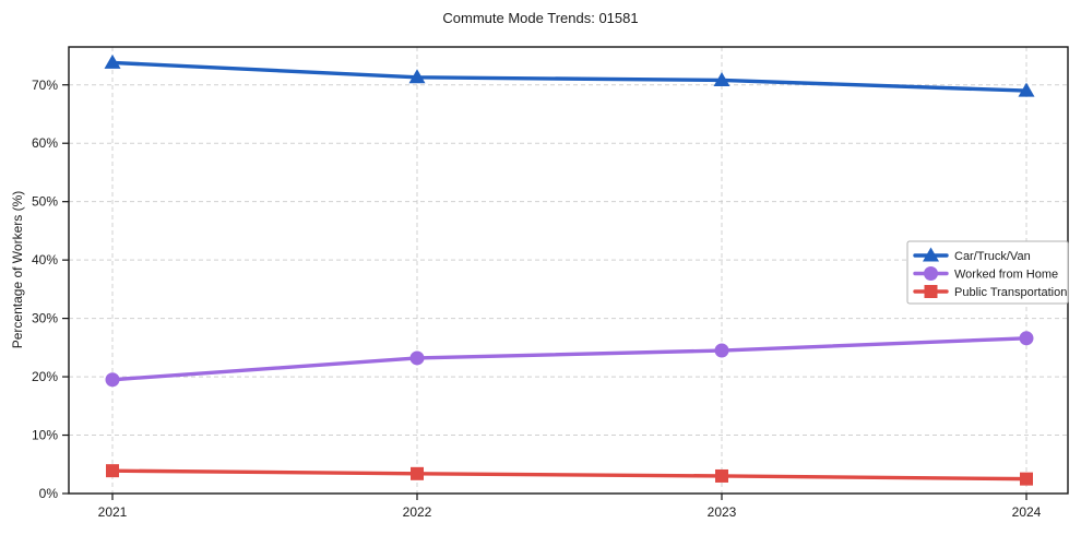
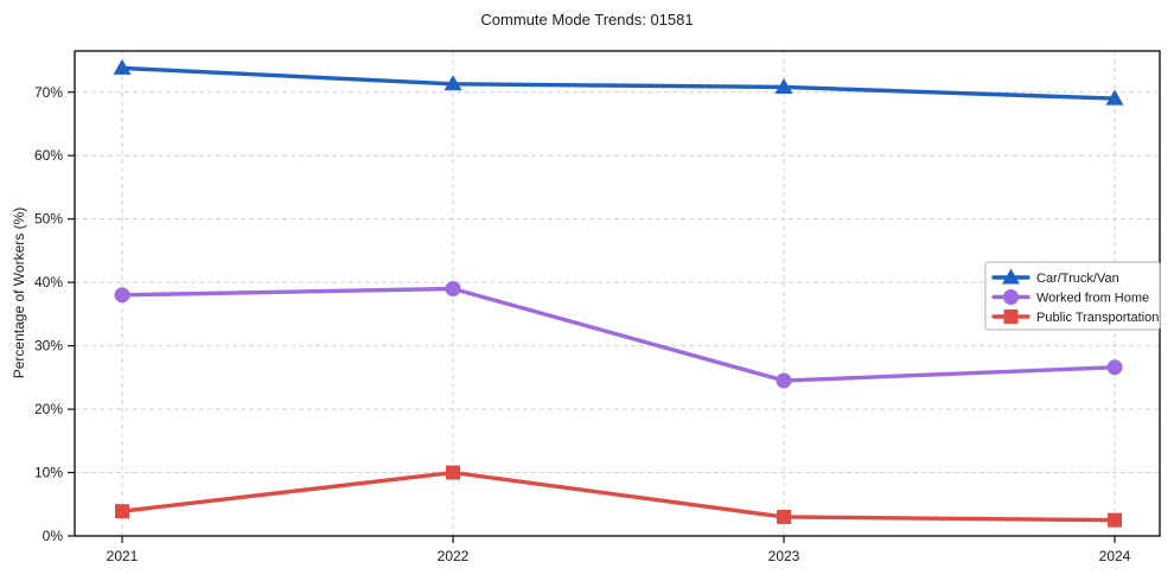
Worked from Home/2021: 20% -> 38%
Worked from Home/2022: 23% -> 39%
Public Transportation/2022: 3% -> 10%
